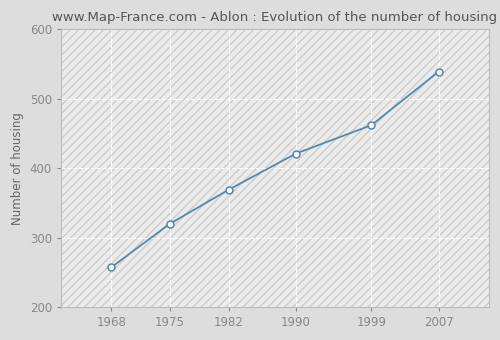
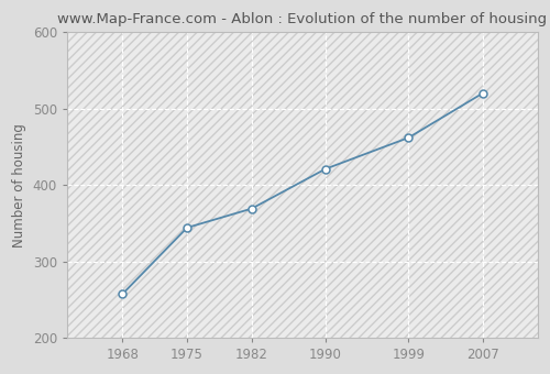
1975: 320 -> 344
2007: 539 -> 520
